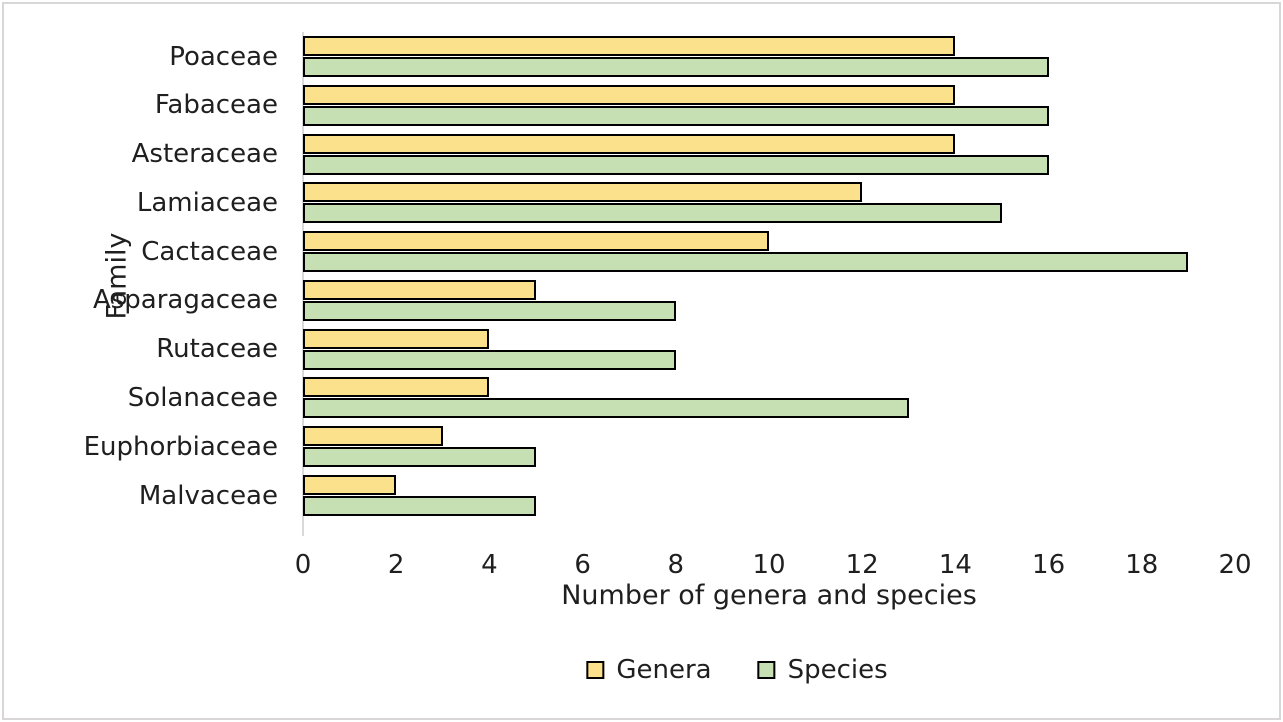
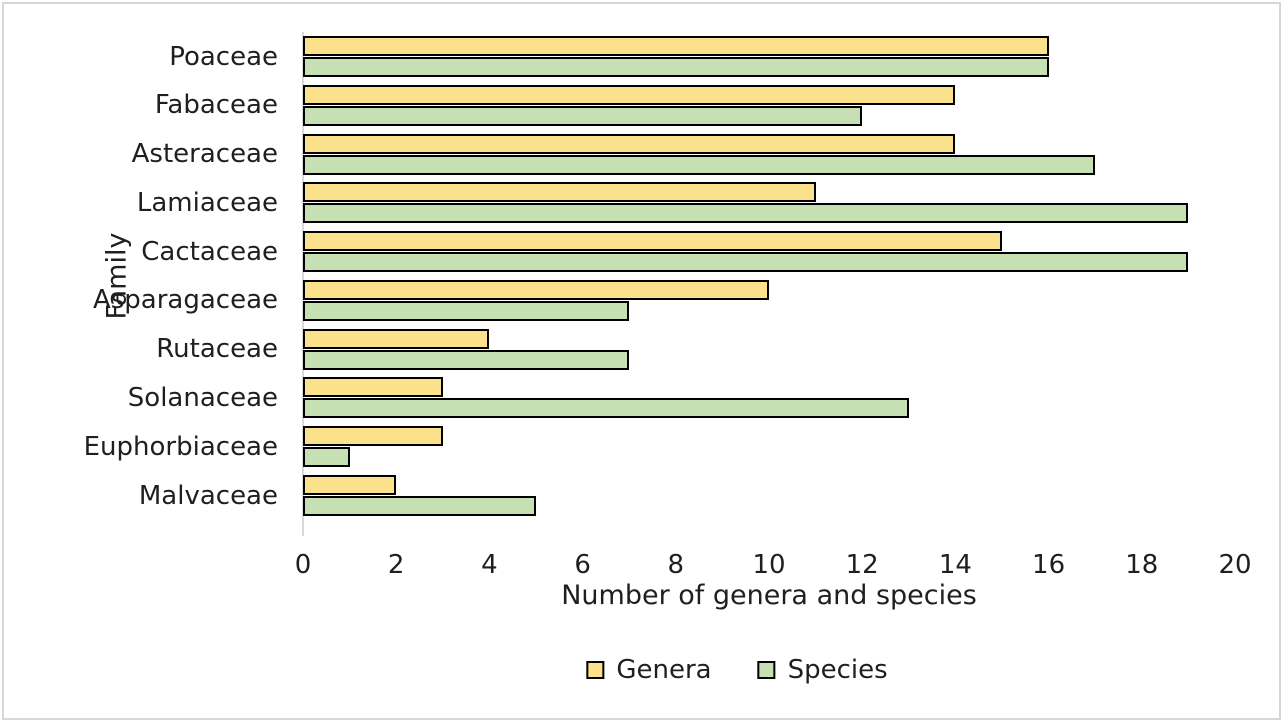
Genera/Poaceae: 14 -> 16
Species/Fabaceae: 16 -> 12
Species/Asteraceae: 16 -> 17
Genera/Lamiaceae: 12 -> 11
Species/Lamiaceae: 15 -> 19
Genera/Cactaceae: 10 -> 15
Genera/Asparagaceae: 5 -> 10
Species/Asparagaceae: 8 -> 7
Species/Rutaceae: 8 -> 7
Genera/Solanaceae: 4 -> 3
Species/Euphorbiaceae: 5 -> 1
